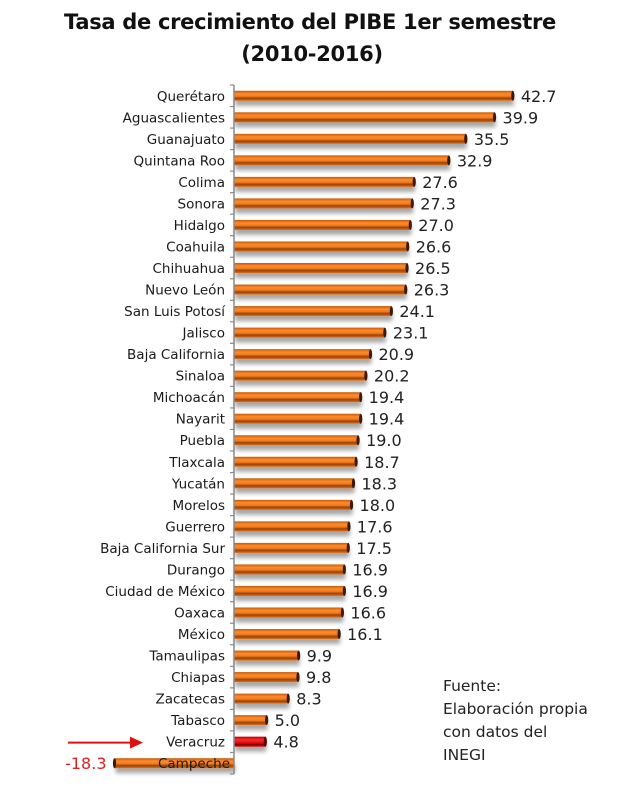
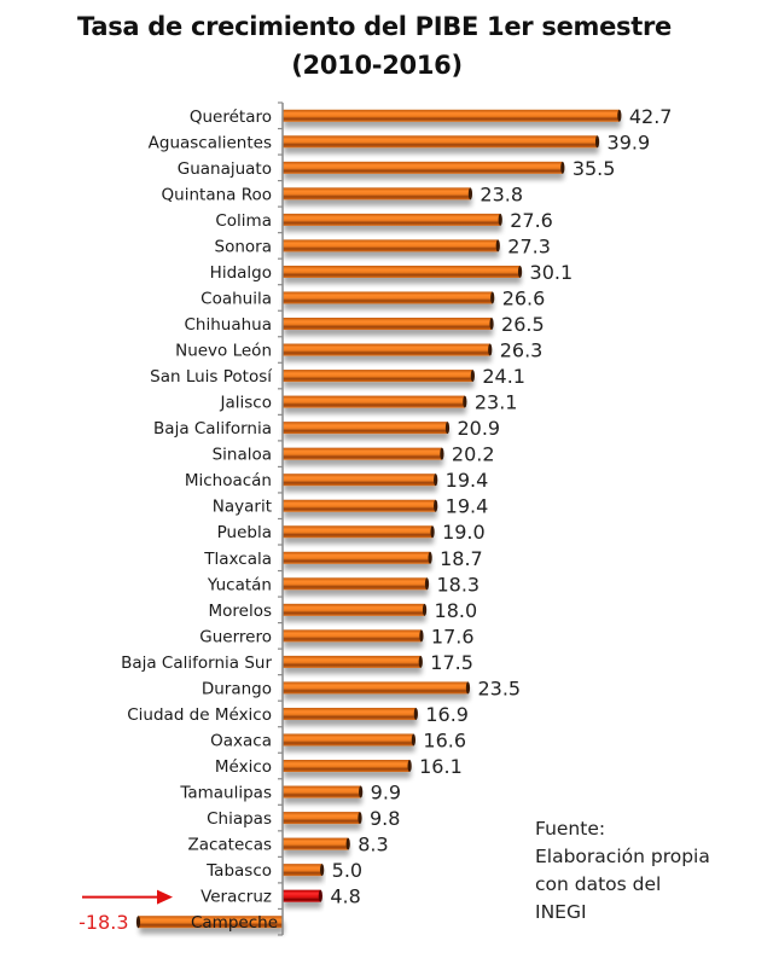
Quintana Roo: 32.9 -> 23.8
Hidalgo: 27.0 -> 30.1
Durango: 16.9 -> 23.5
